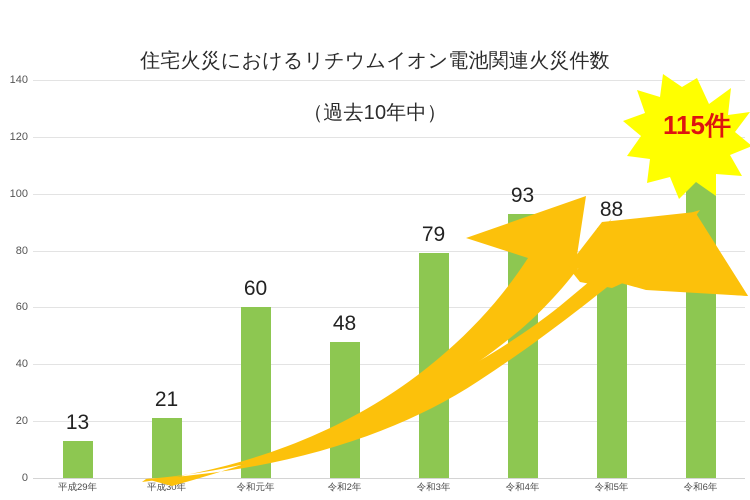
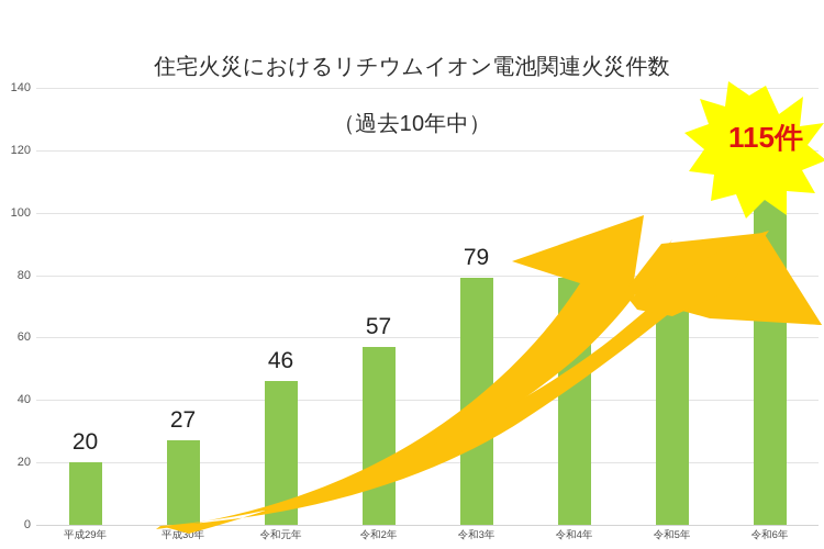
平成29年: 13 -> 20
平成30年: 21 -> 27
令和元年: 60 -> 46
令和2年: 48 -> 57
令和4年: 93 -> 79
令和5年: 88 -> 78
